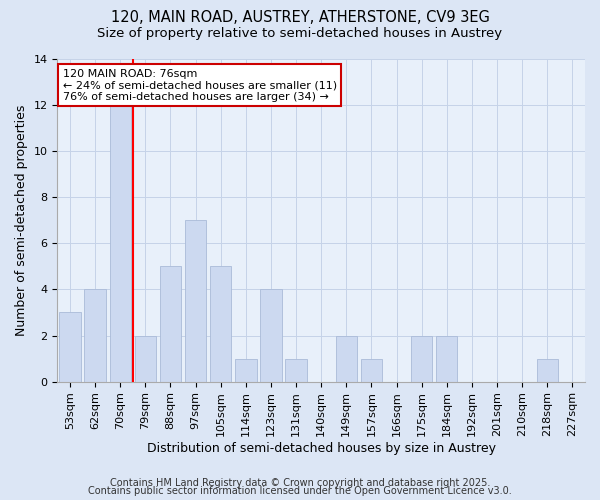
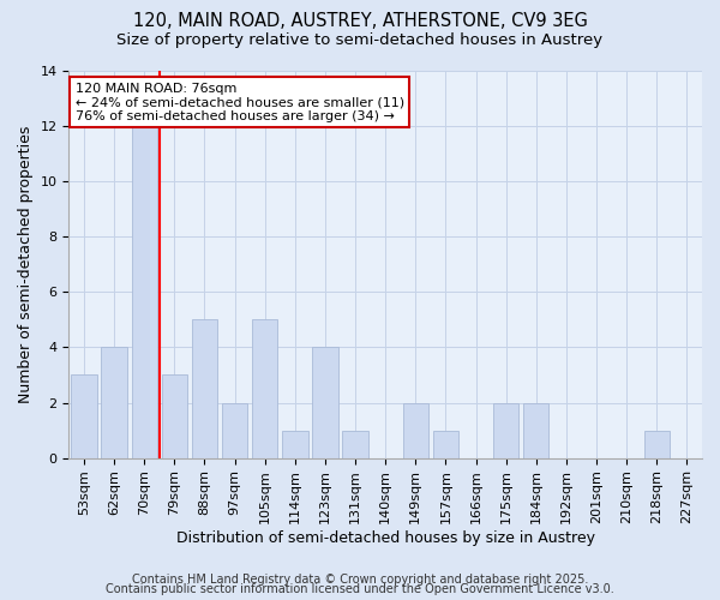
79sqm: 2 -> 3
97sqm: 7 -> 2
